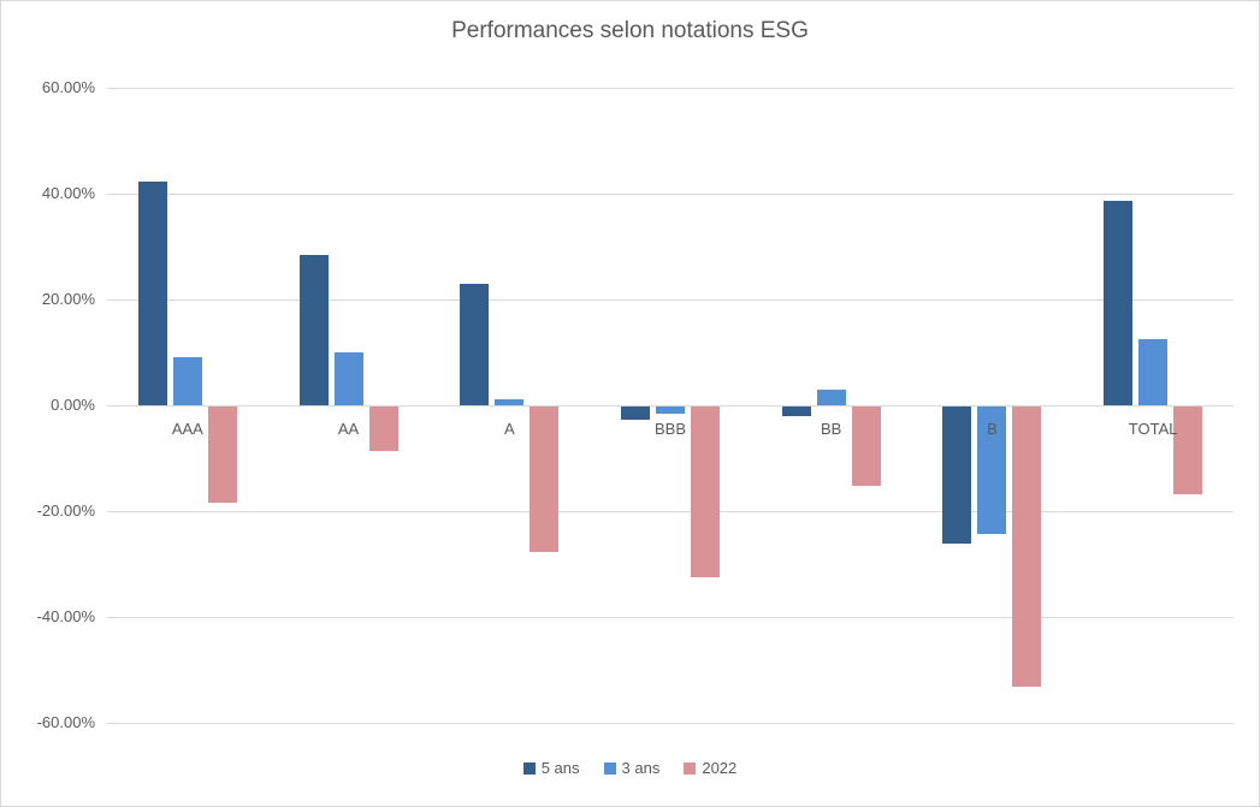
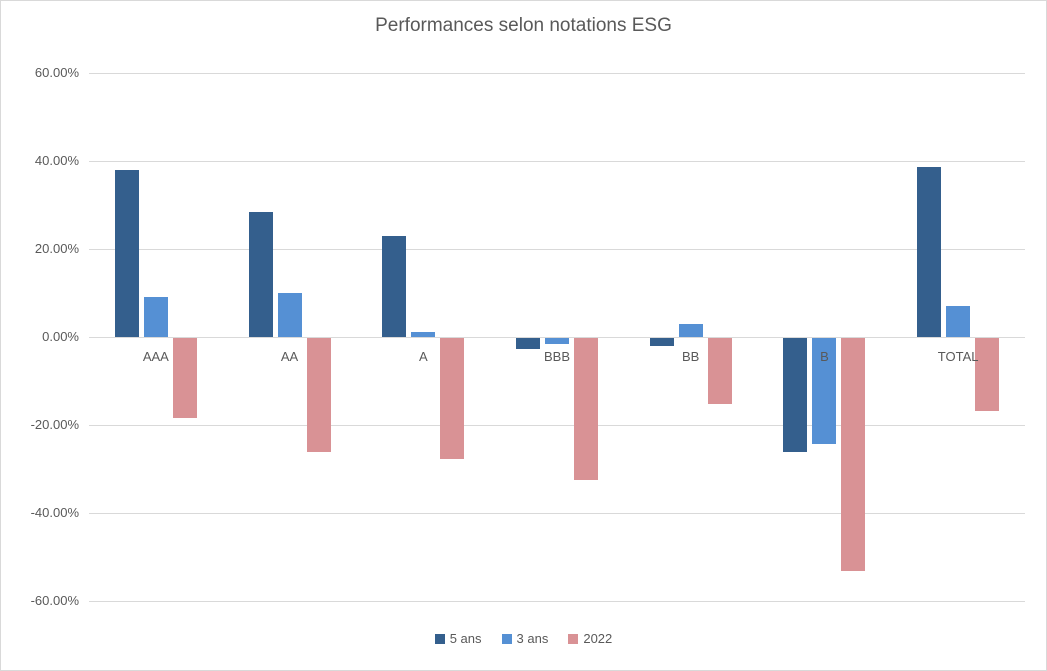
5 ans/AAA: 42% -> 38%
2022/AA: -8% -> -26%
3 ans/TOTAL: 12% -> 7%
